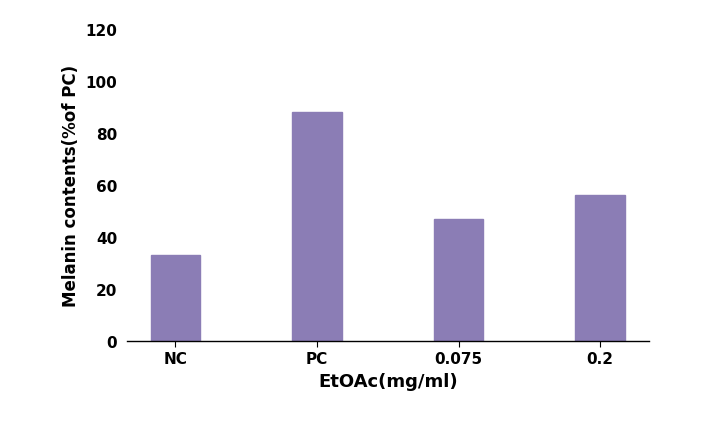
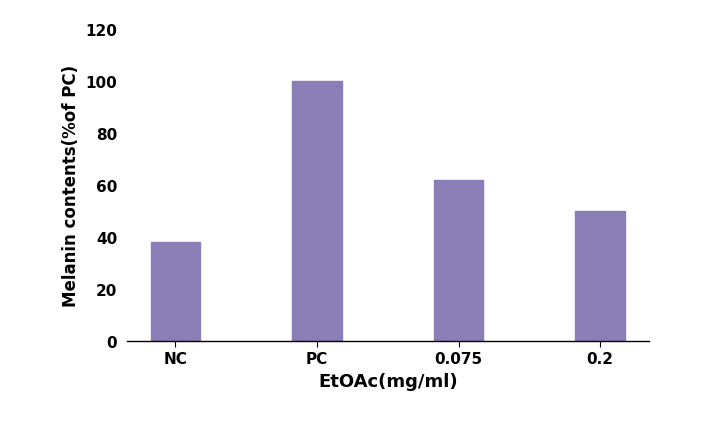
NC: 33 -> 38
PC: 88 -> 100
0.075: 47 -> 62
0.2: 56 -> 50
